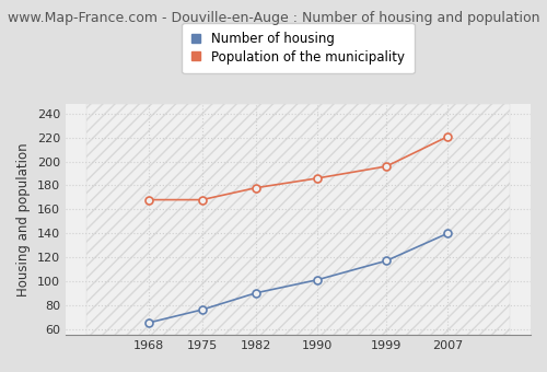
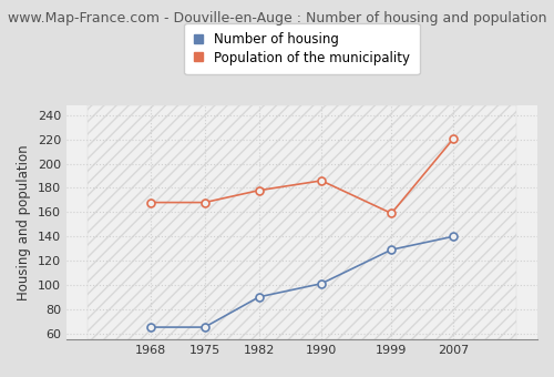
Number of housing/1975: 76 -> 65
Number of housing/1999: 117 -> 129
Population of the municipality/1999: 196 -> 159
